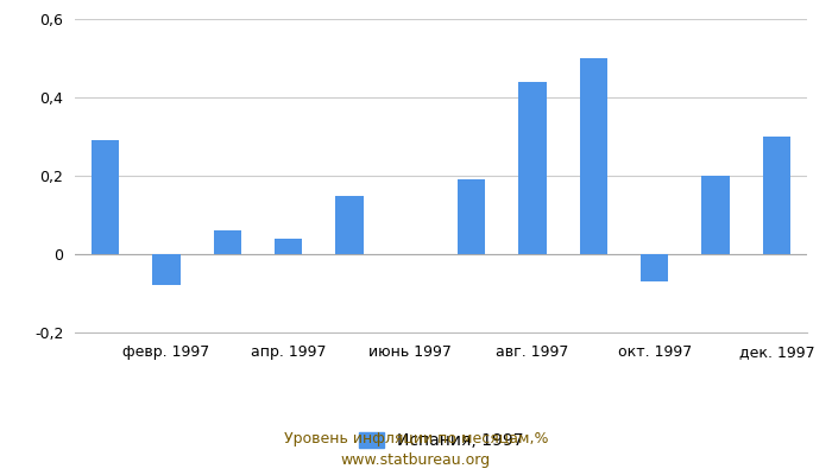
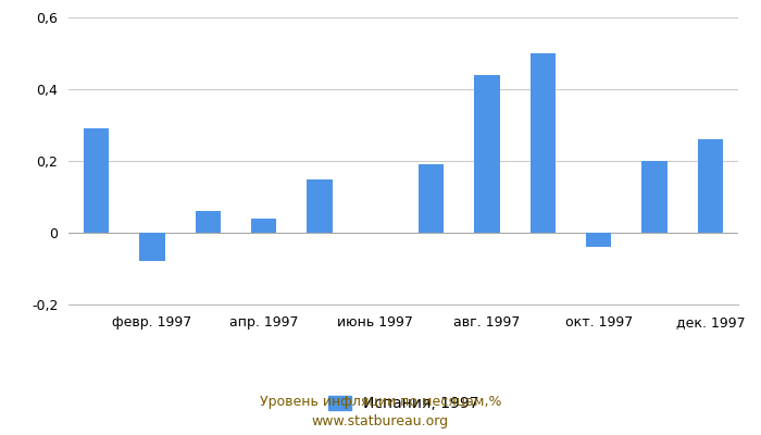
окт. 1997: -0,07 -> -0,04
дек. 1997: 0,30 -> 0,26
